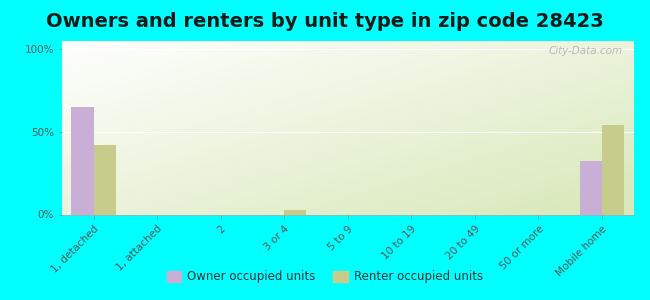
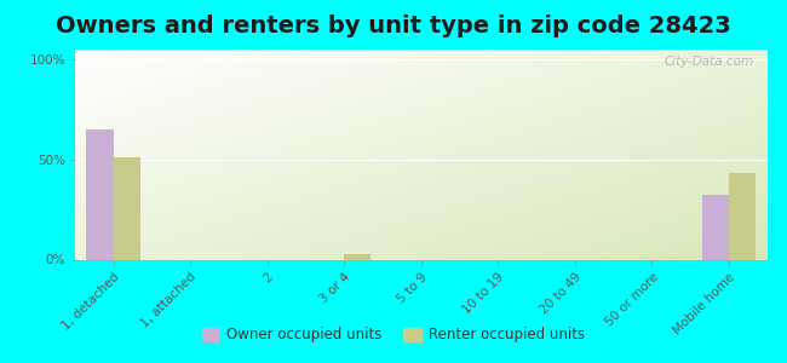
Renter occupied units/1, detached: 42% -> 51%
Renter occupied units/Mobile home: 54% -> 43%
